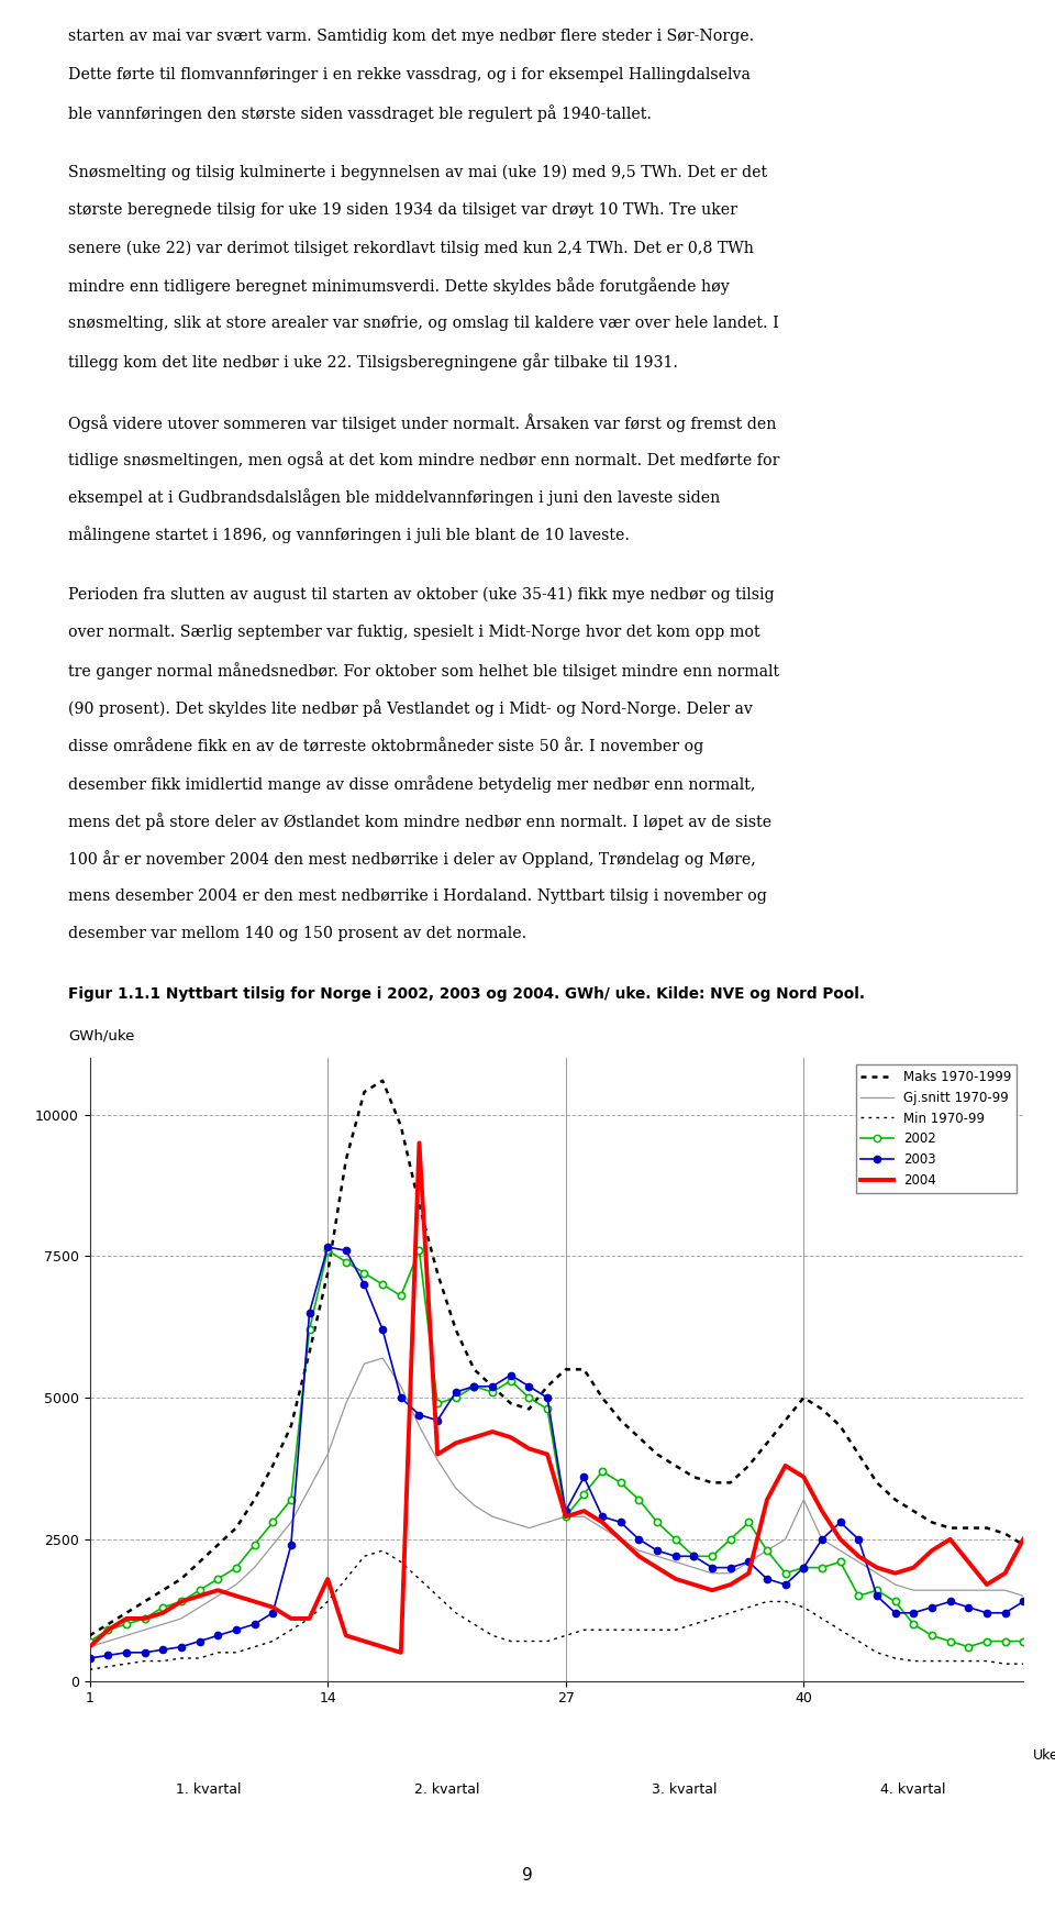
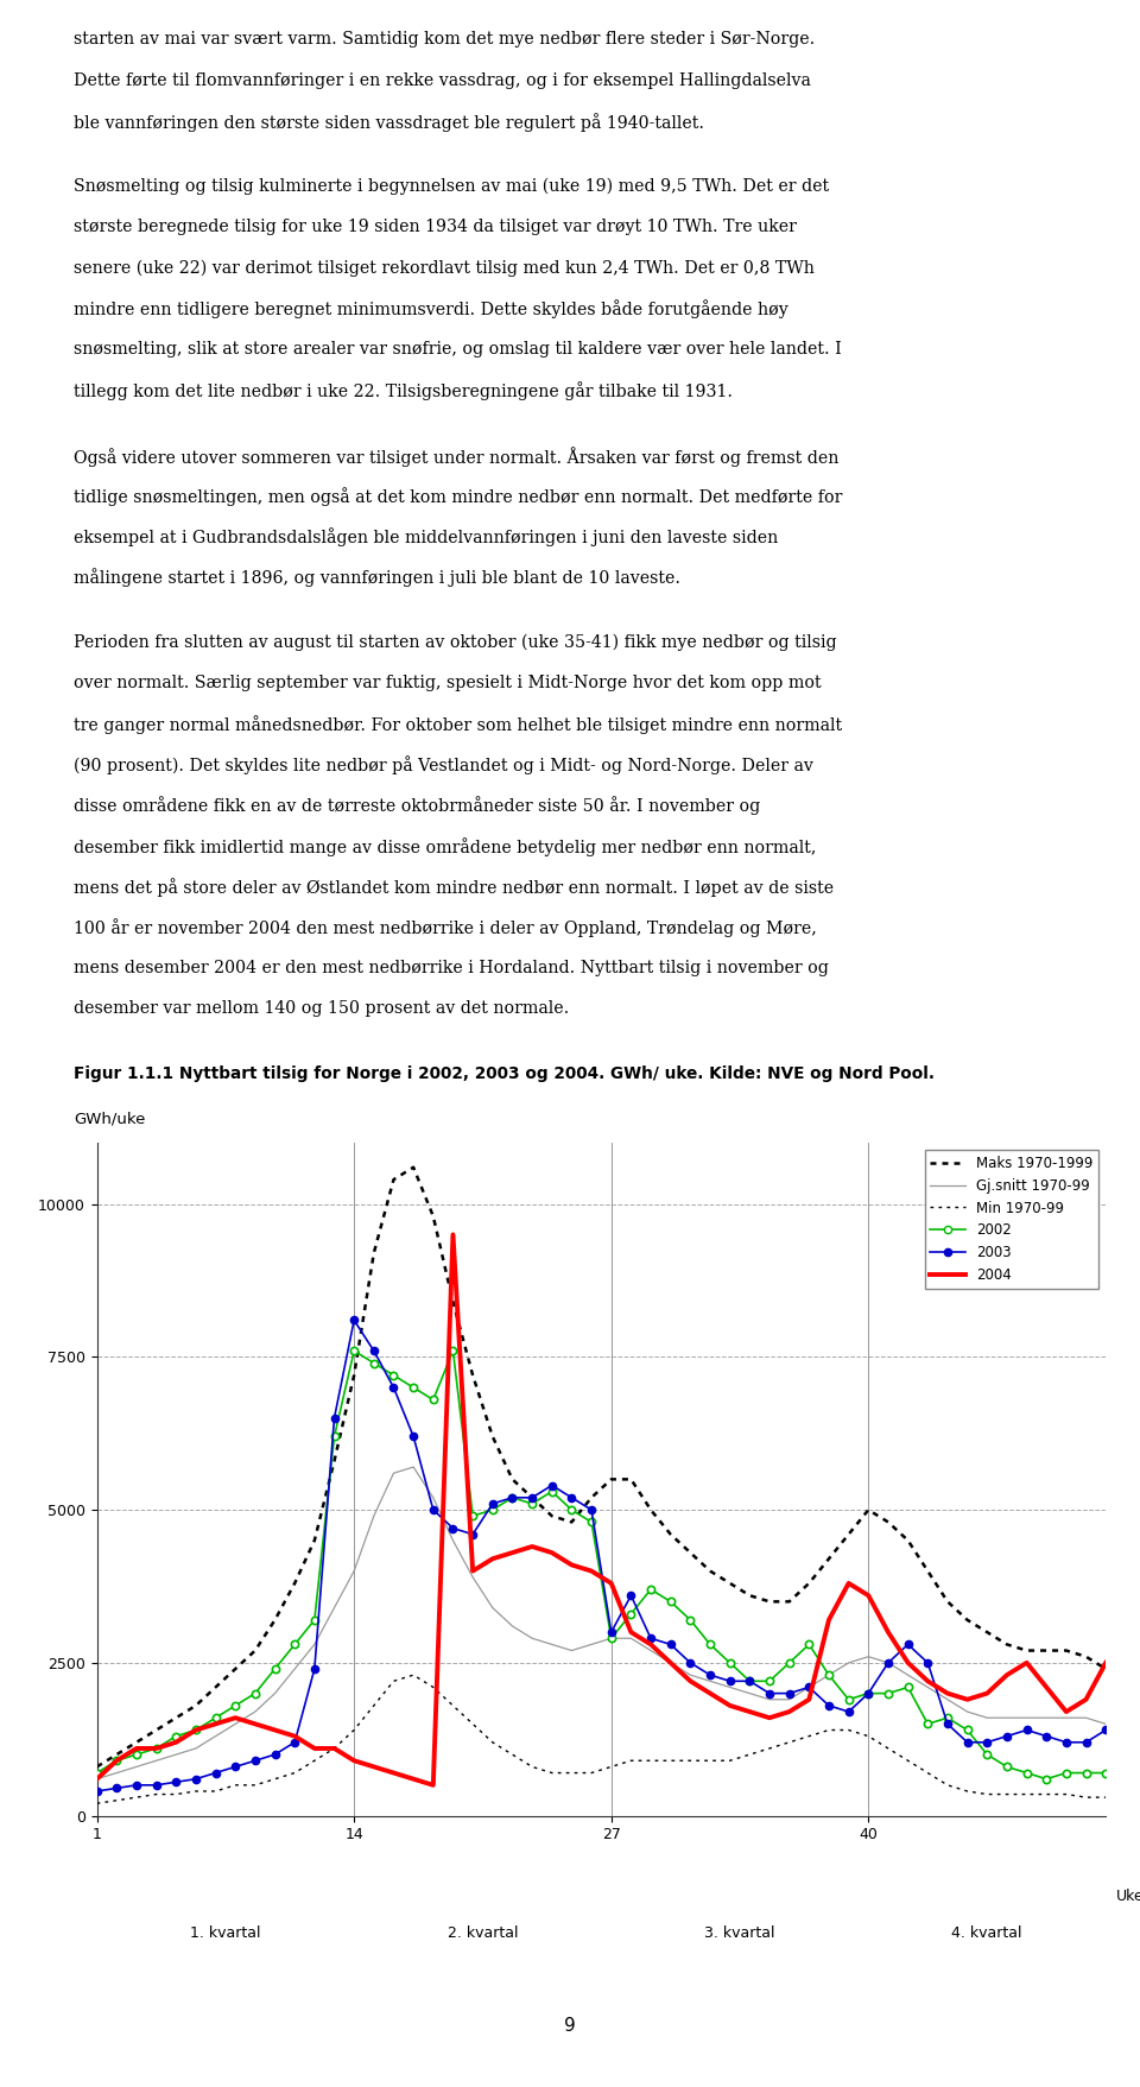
2003/14: 7660 -> 8100
2004/14: 1800 -> 900
2004/27: 2900 -> 3800
Gj.snitt 1970-99/40: 3200 -> 2600
